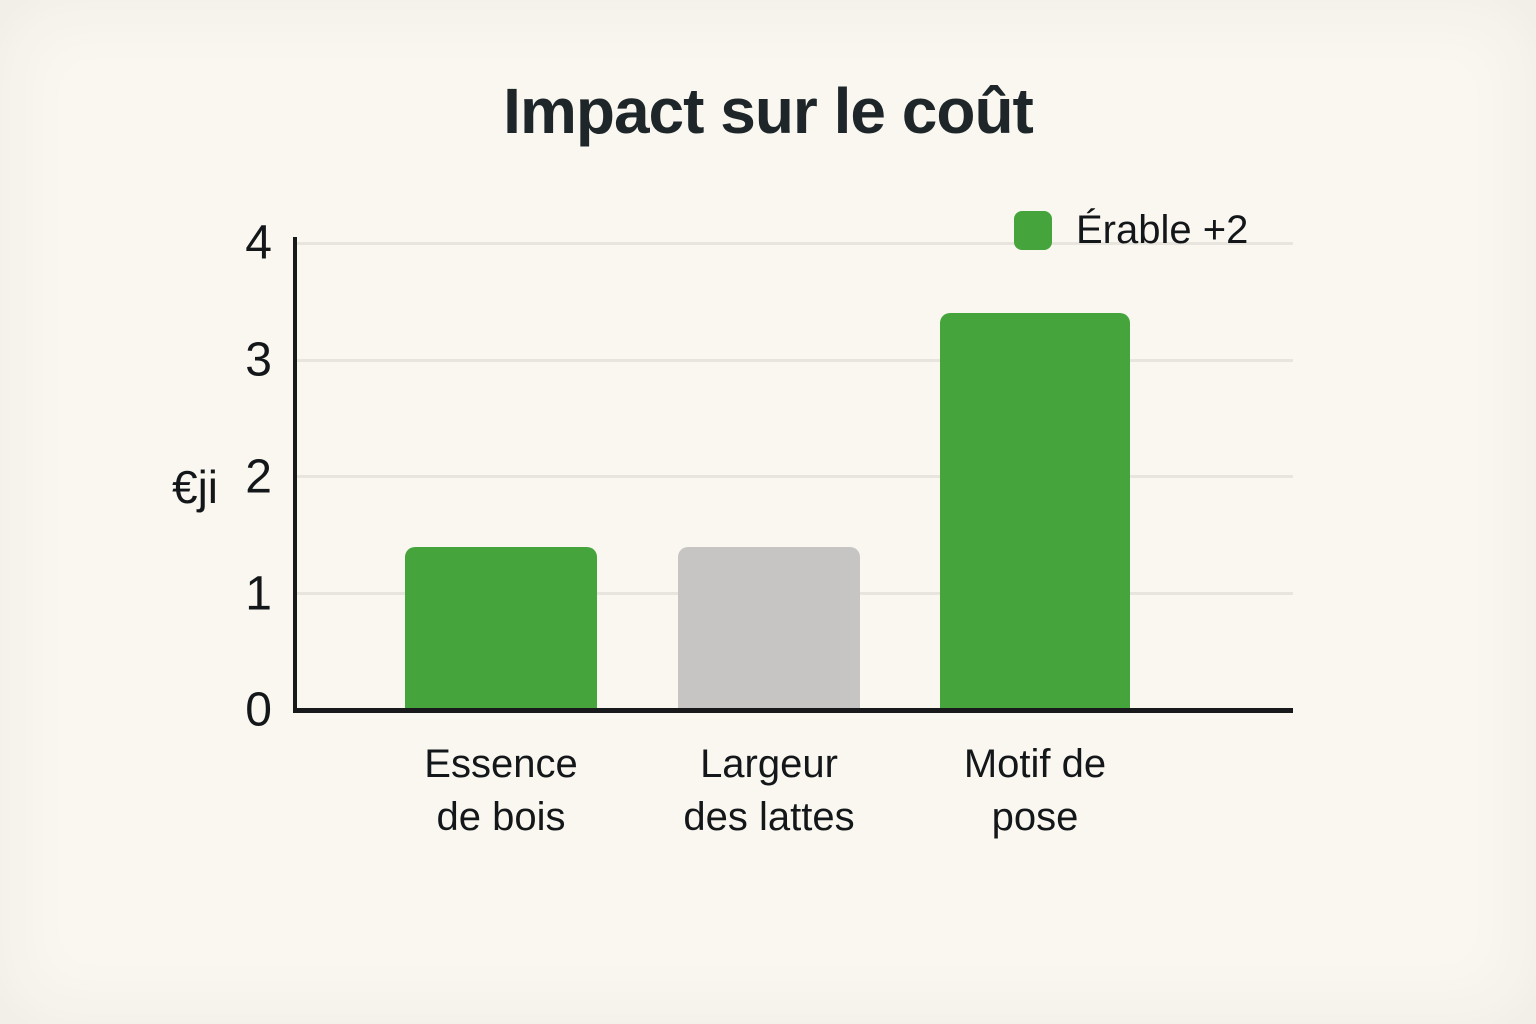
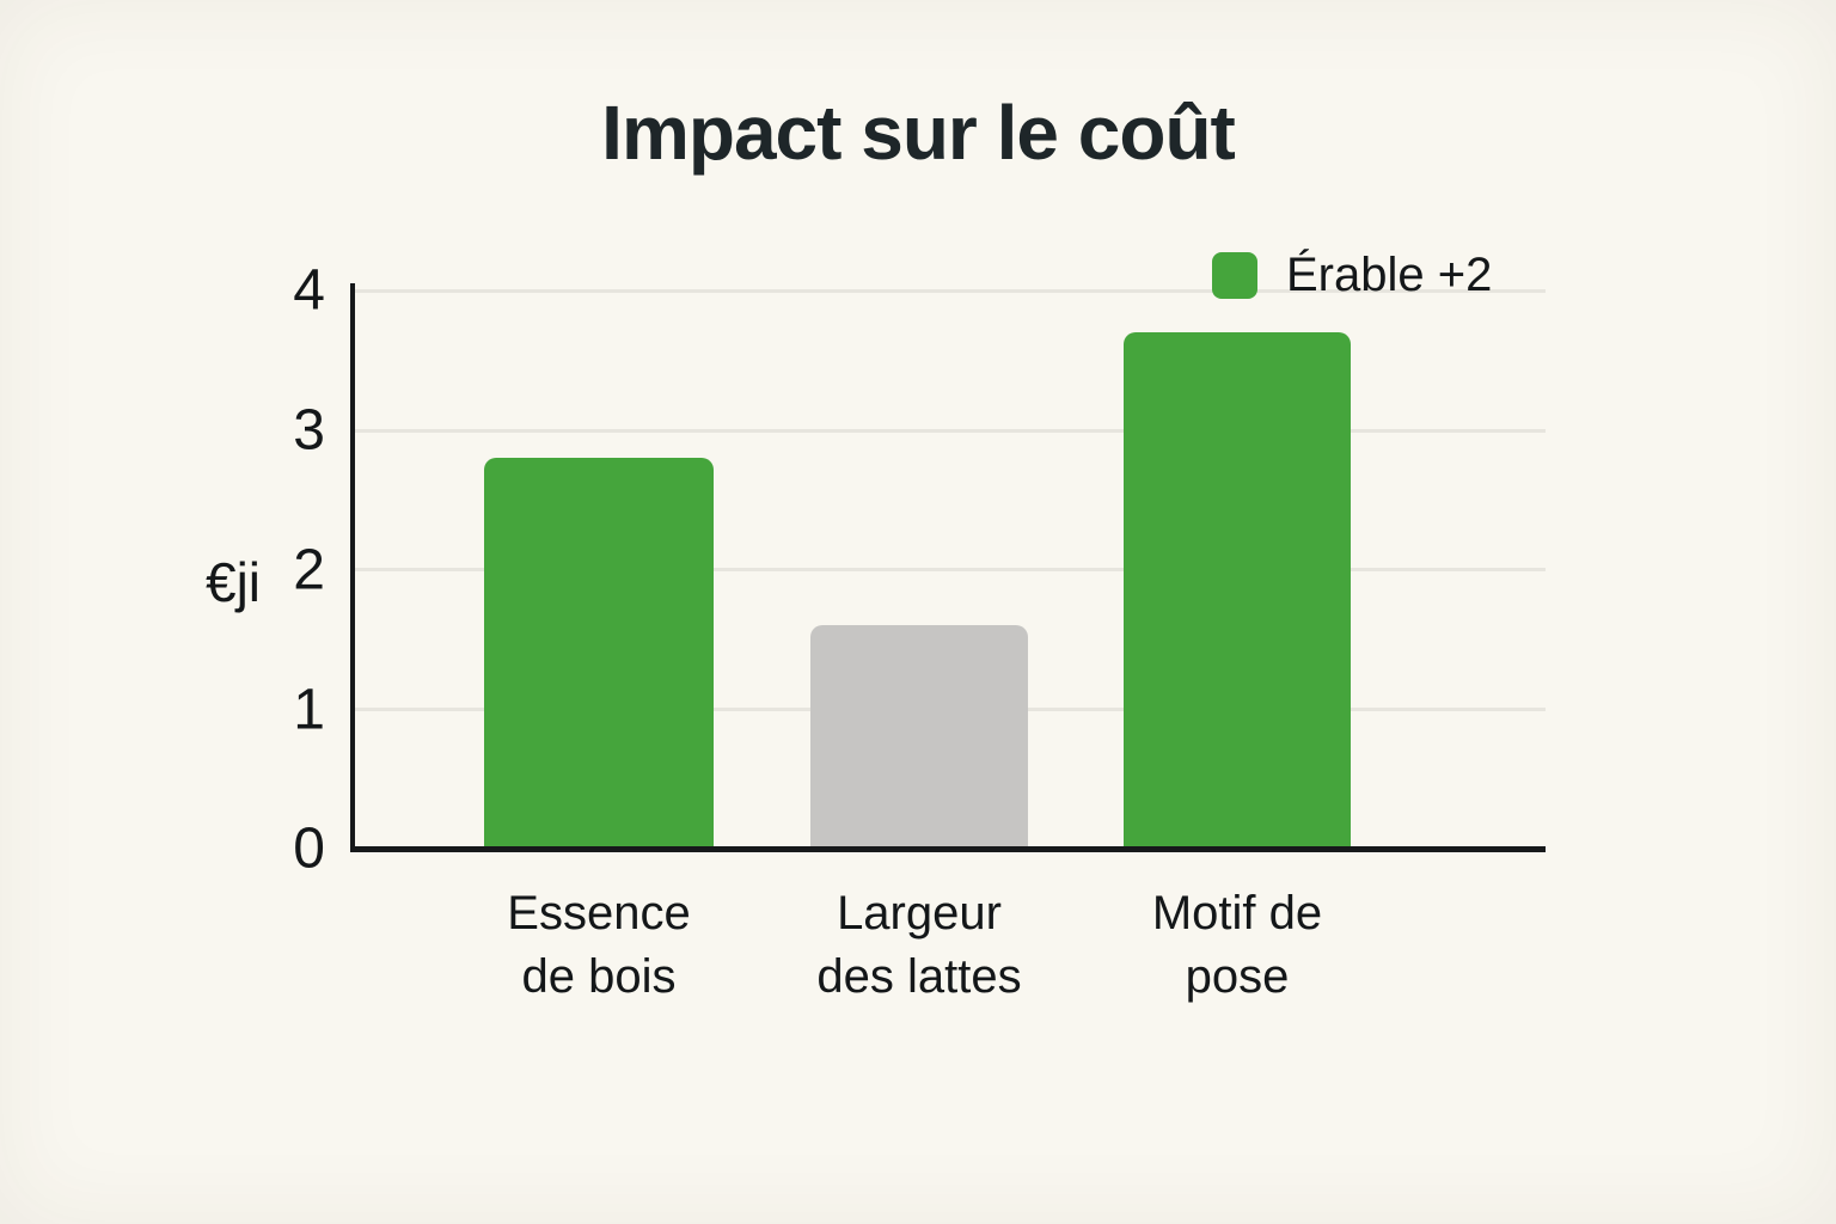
Essence de bois: 1.4 -> 2.8
Largeur des lattes: 1.4 -> 1.6
Motif de pose: 3.4 -> 3.7
